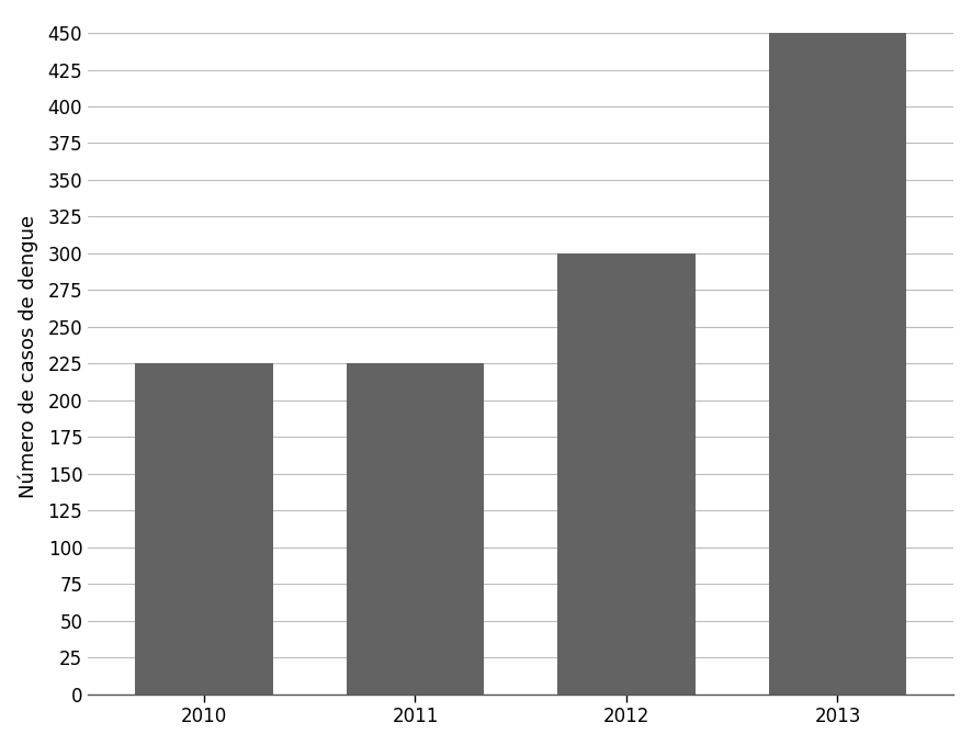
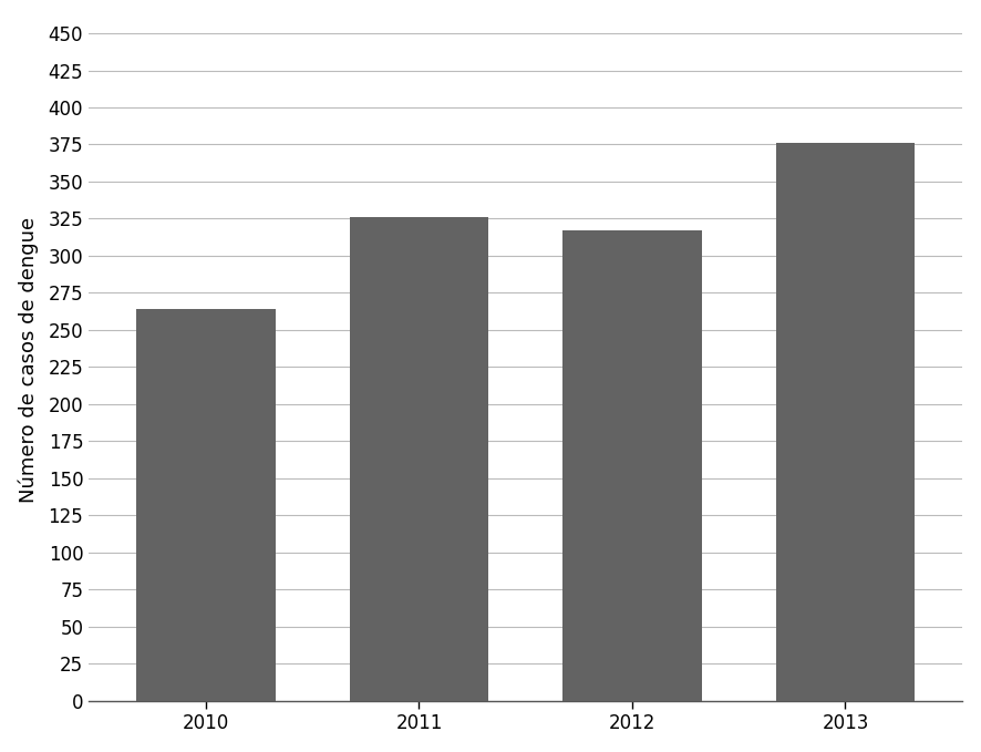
2010: 225 -> 264
2011: 225 -> 326
2012: 300 -> 317
2013: 450 -> 376
